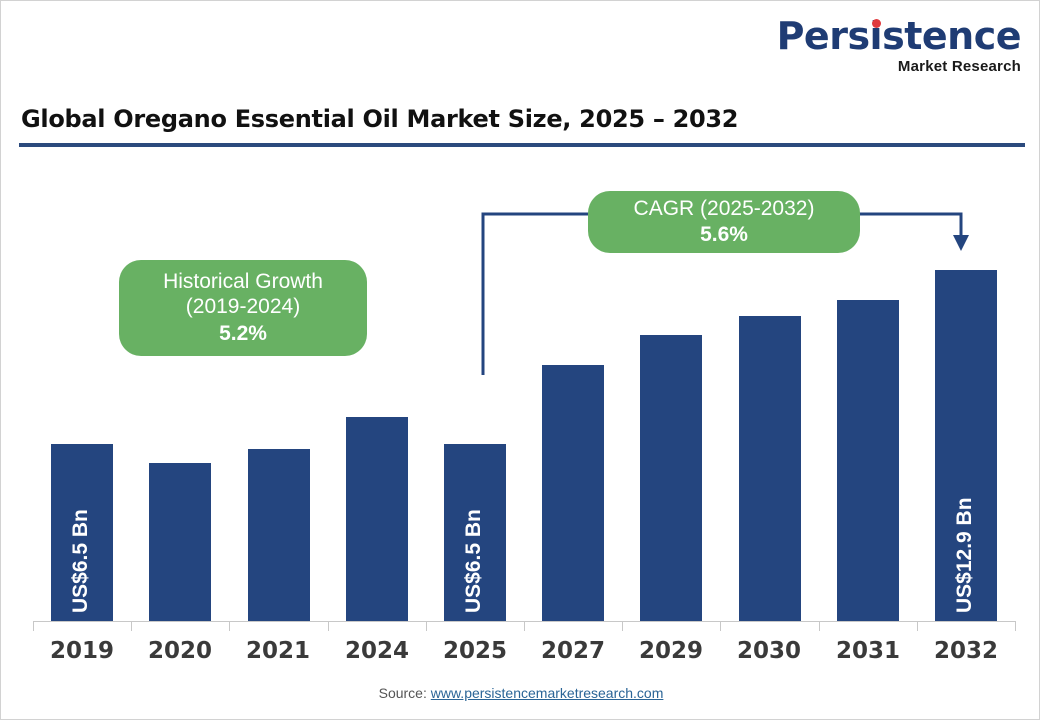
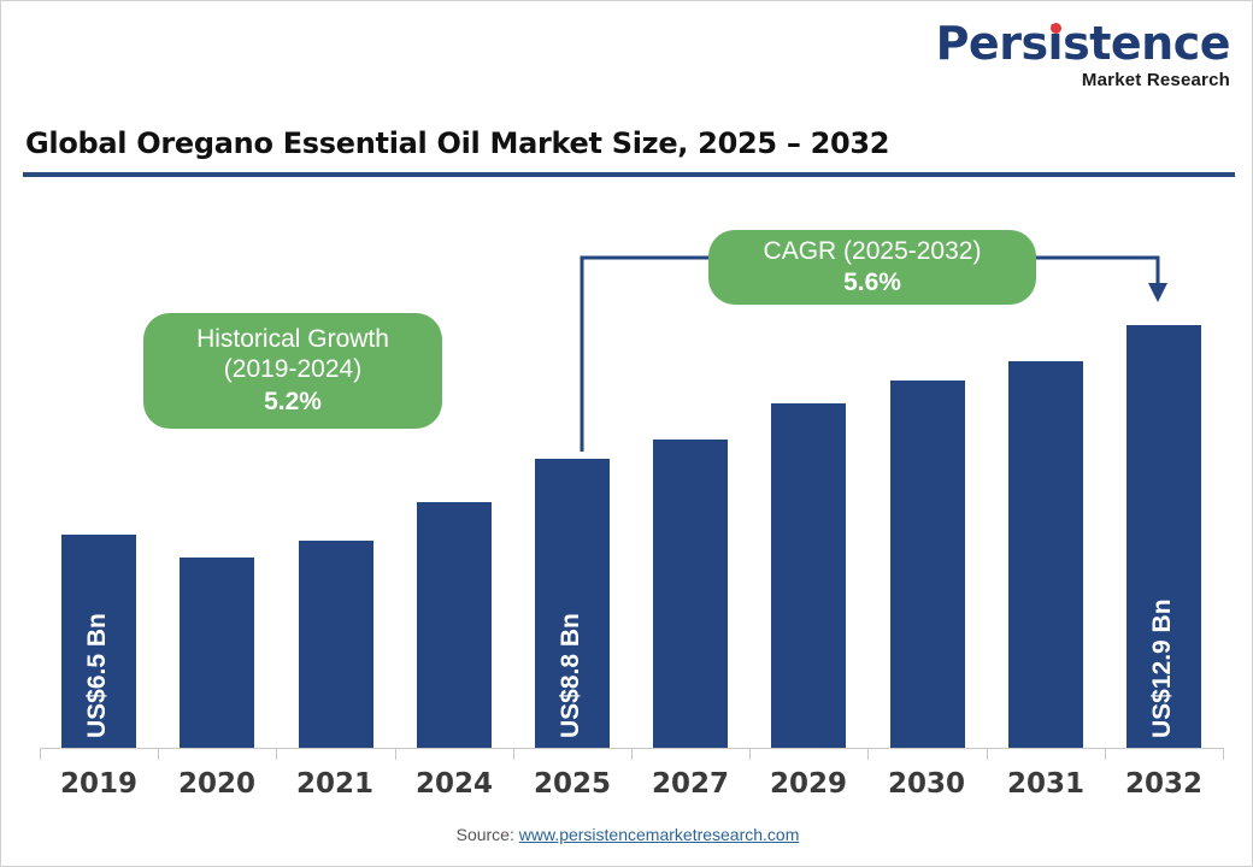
2025: 6.5 -> 8.8
